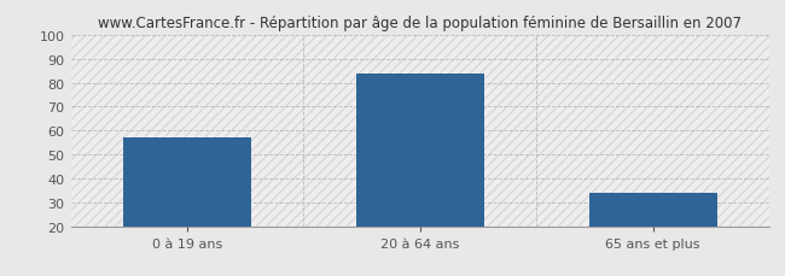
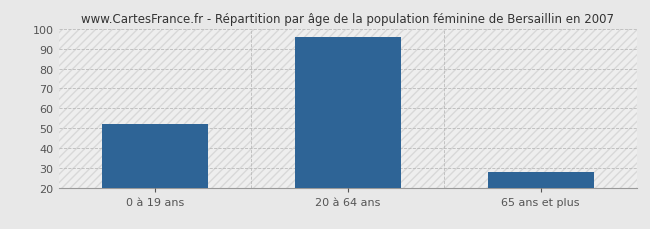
0 à 19 ans: 57 -> 52
20 à 64 ans: 84 -> 96
65 ans et plus: 34 -> 28
